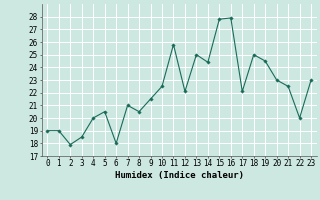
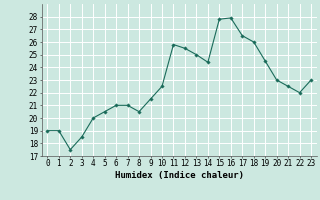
2: 17.9 -> 17.5
6: 18.0 -> 21.0
12: 22.1 -> 25.5
17: 22.1 -> 26.5
18: 25.0 -> 26.0
22: 20.0 -> 22.0
